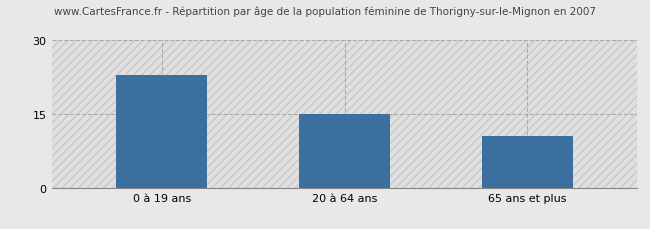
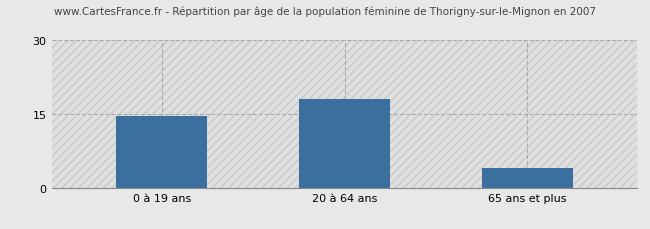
0 à 19 ans: 23.0 -> 14.5
20 à 64 ans: 15.0 -> 18.0
65 ans et plus: 10.5 -> 4.0
